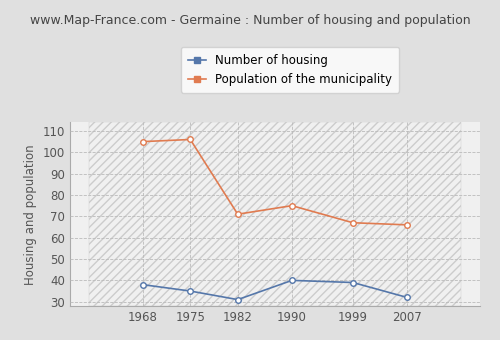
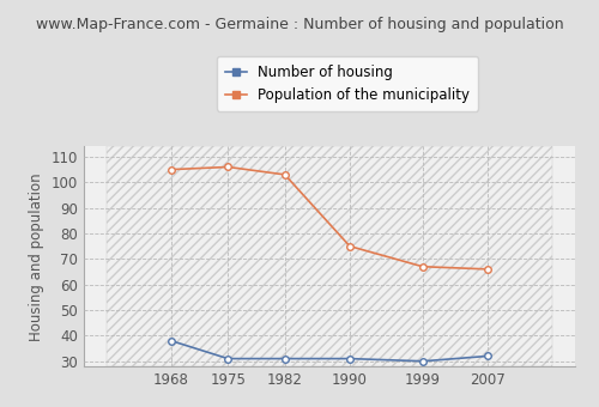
Number of housing/1975: 35 -> 31
Population of the municipality/1982: 71 -> 103
Number of housing/1990: 40 -> 31
Number of housing/1999: 39 -> 30
